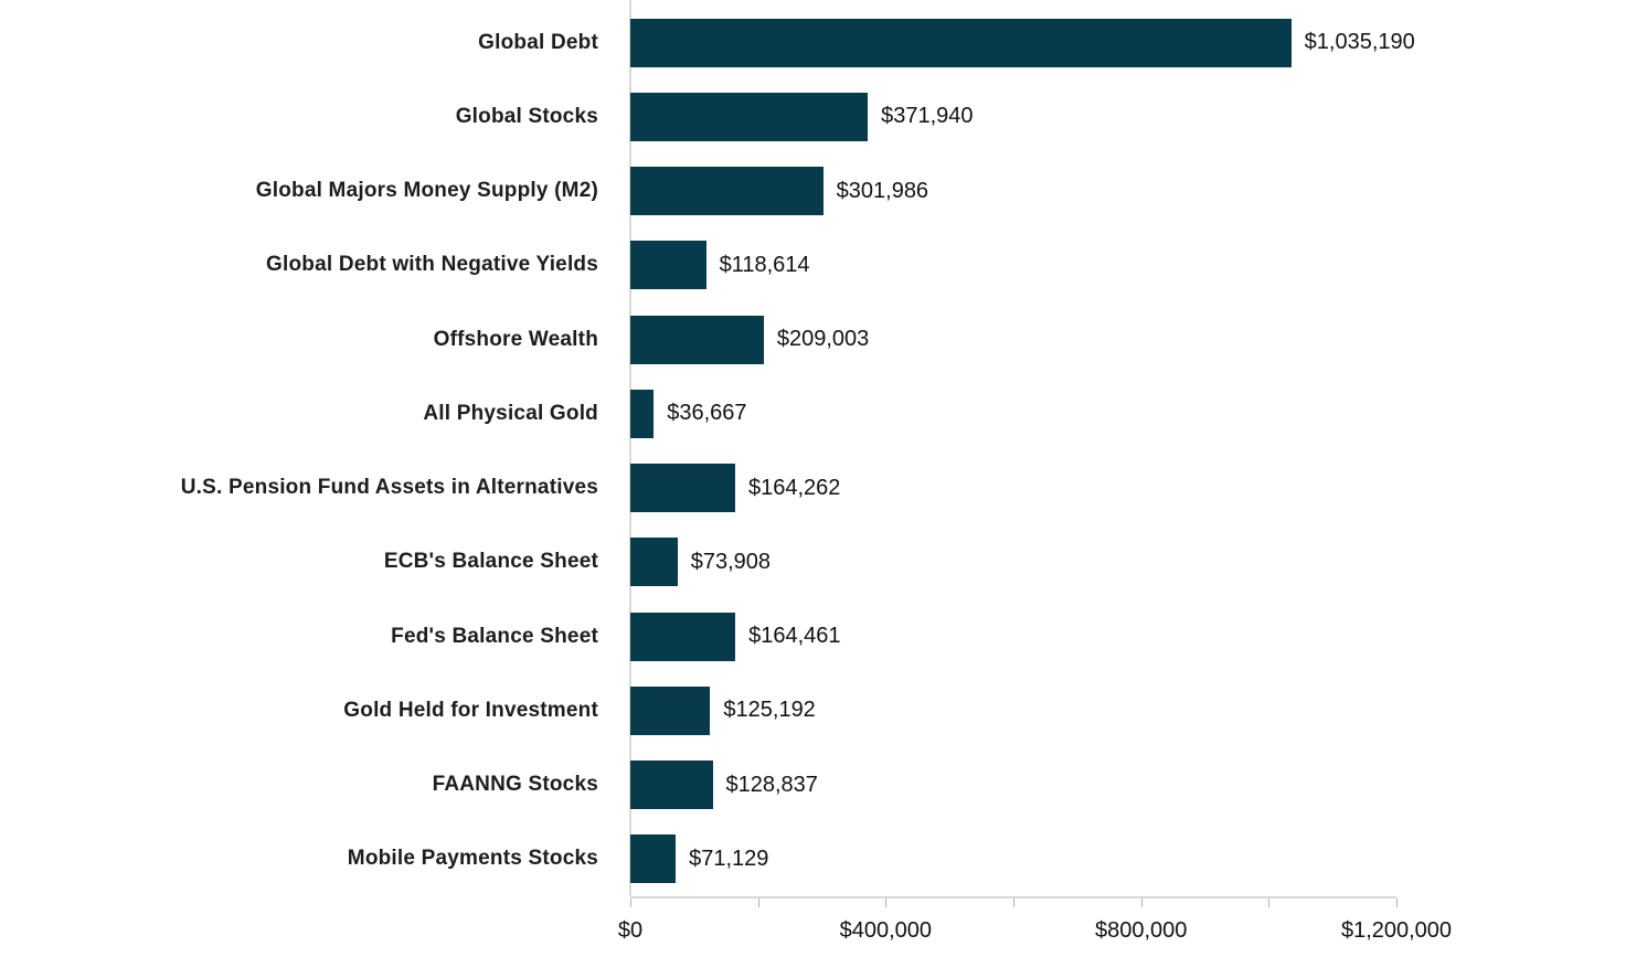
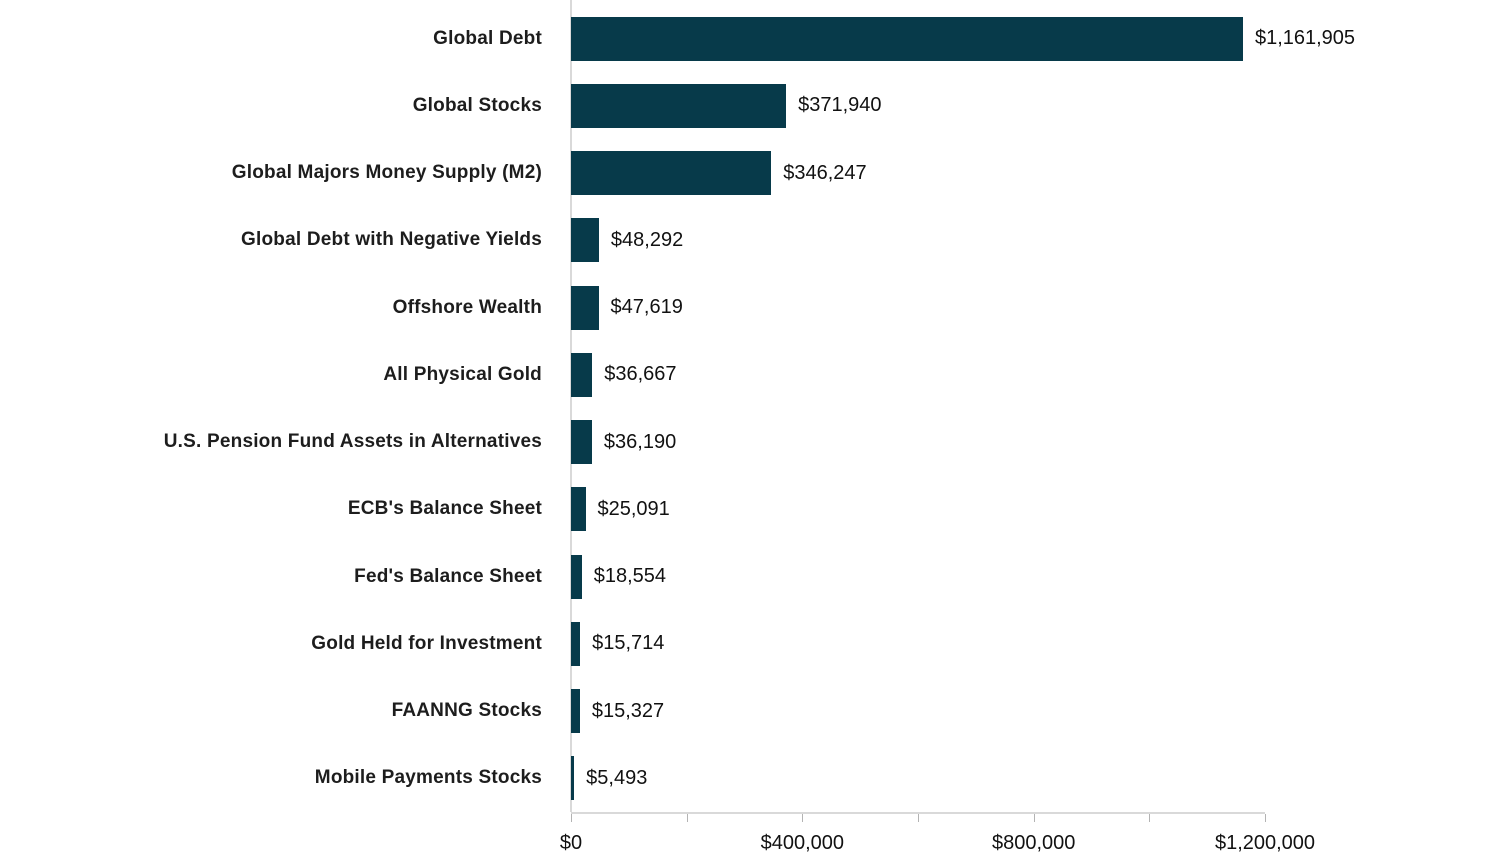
Global Debt: $1,035,190 -> $1,161,905
Global Majors Money Supply (M2): $301,986 -> $346,247
Global Debt with Negative Yields: $118,614 -> $48,292
Offshore Wealth: $209,003 -> $47,619
U.S. Pension Fund Assets in Alternatives: $164,262 -> $36,190
ECB's Balance Sheet: $73,908 -> $25,091
Fed's Balance Sheet: $164,461 -> $18,554
Gold Held for Investment: $125,192 -> $15,714
FAANNG Stocks: $128,837 -> $15,327
Mobile Payments Stocks: $71,129 -> $5,493
